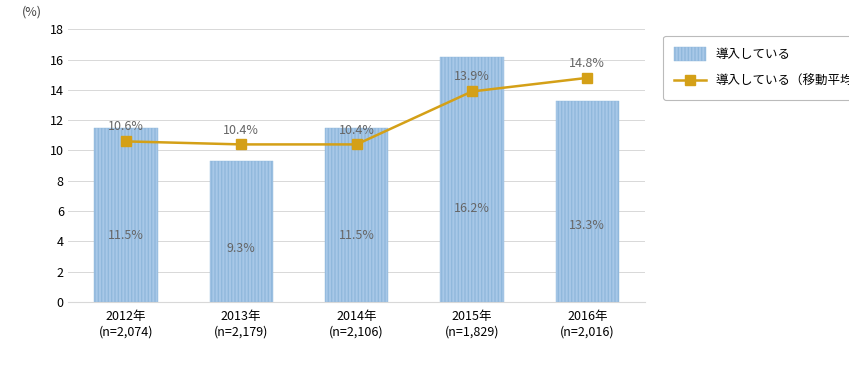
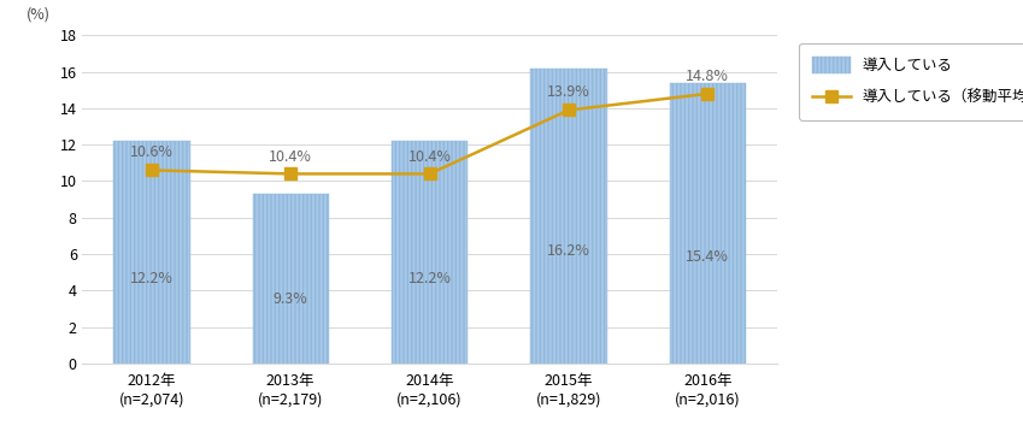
導入している/2012年 (n=2,074): 11.5% -> 12.2%
導入している/2014年 (n=2,106): 11.5% -> 12.2%
導入している/2016年 (n=2,016): 13.3% -> 15.4%
